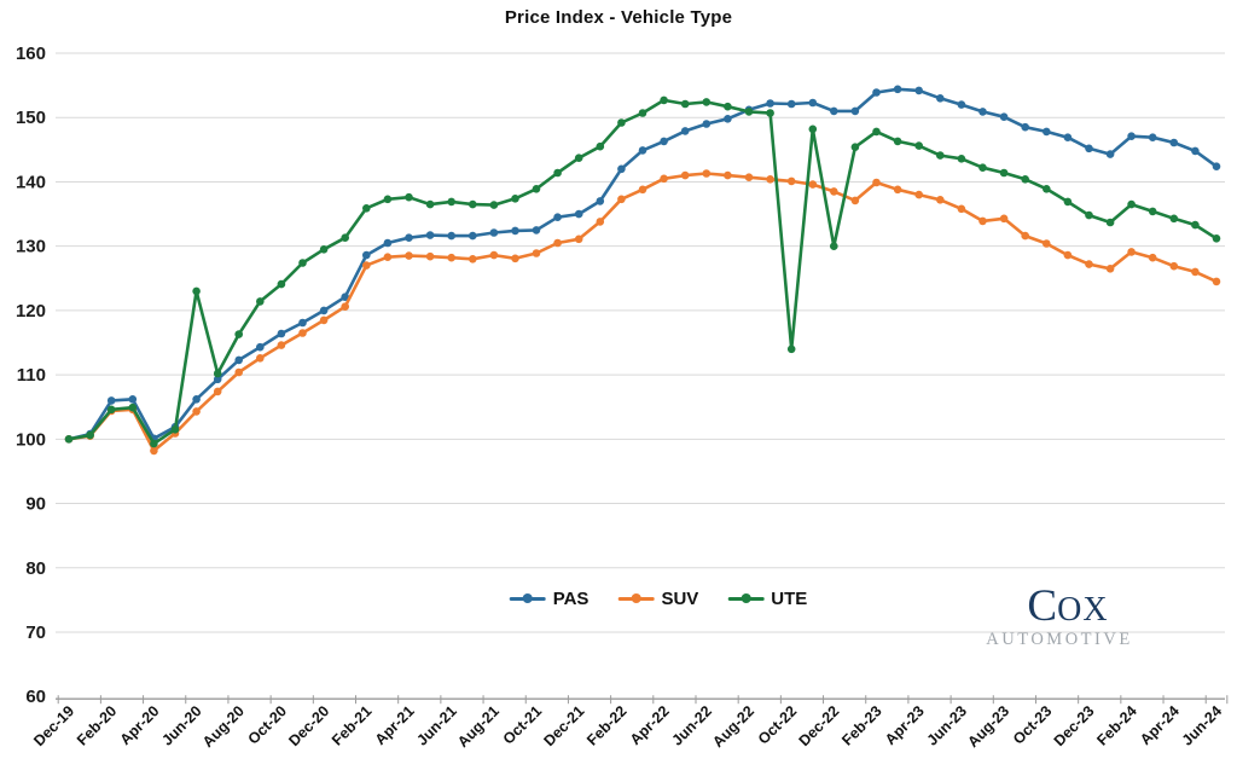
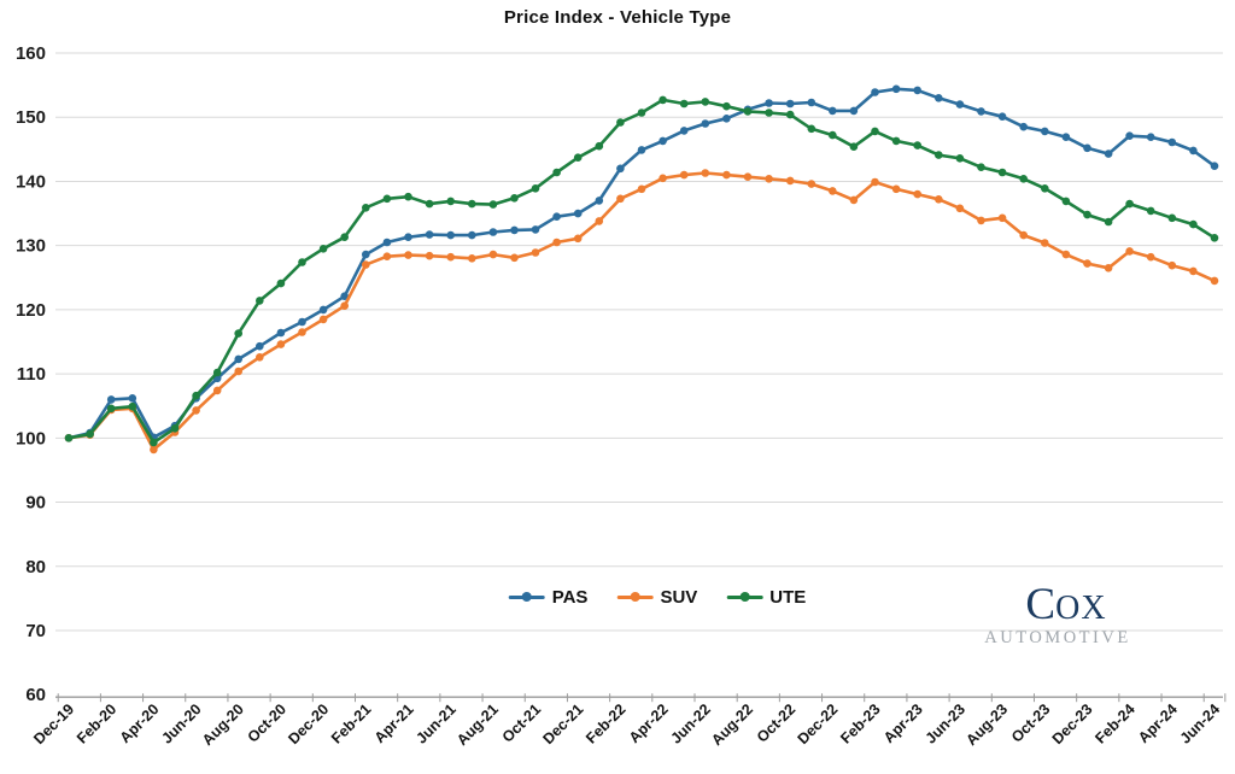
UTE/Jun-20: 123 -> 107
UTE/Oct-22: 114 -> 150
UTE/Dec-22: 130 -> 147
